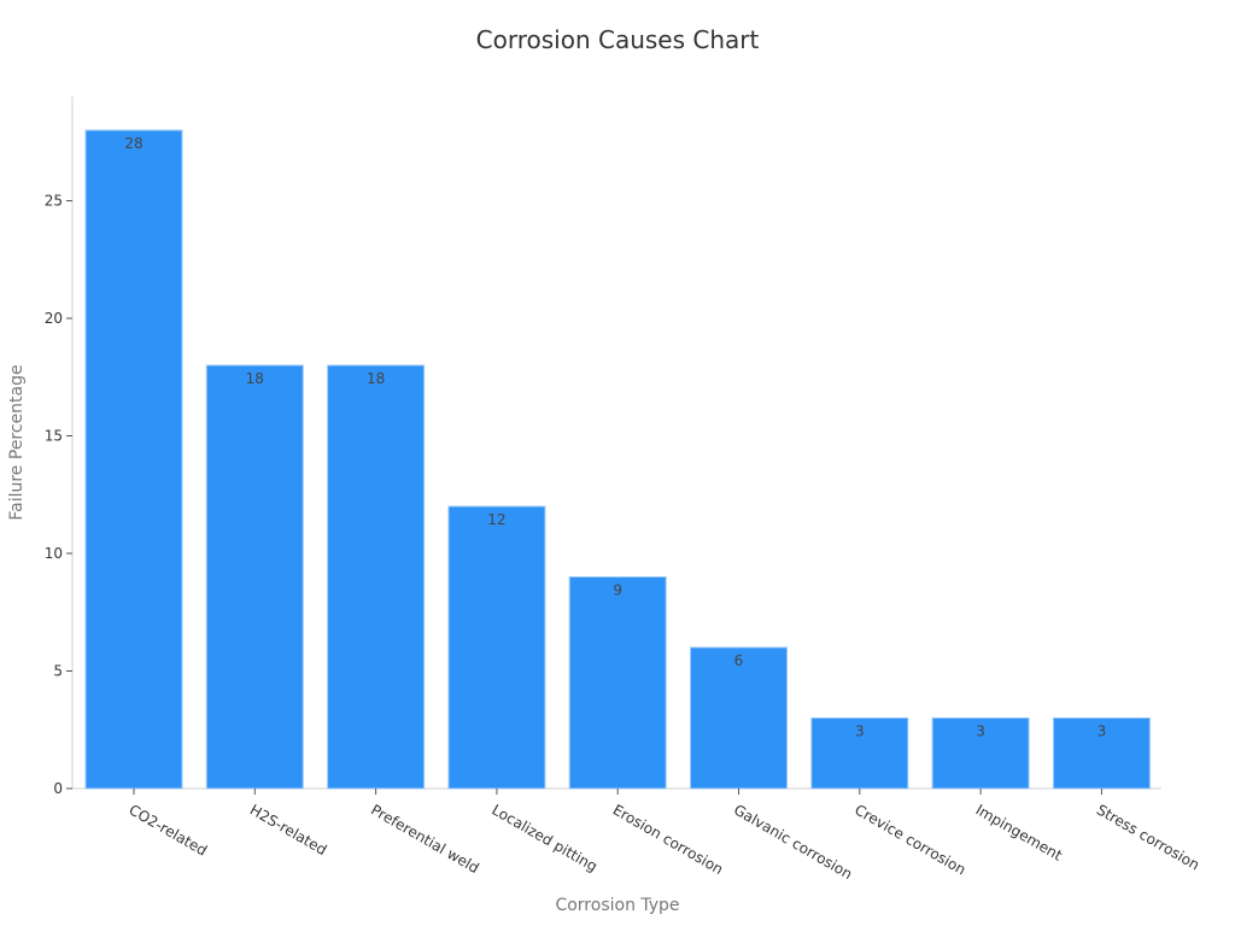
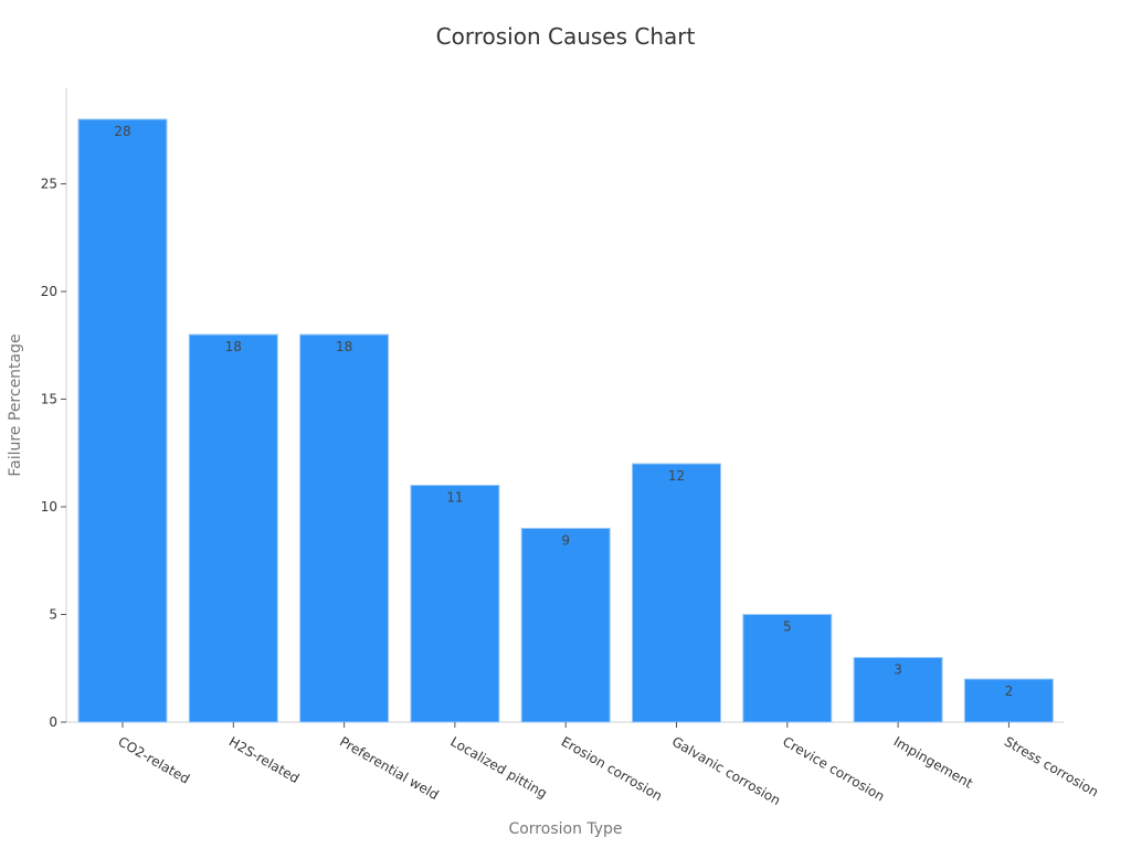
Localized pitting: 12 -> 11
Galvanic corrosion: 6 -> 12
Crevice corrosion: 3 -> 5
Stress corrosion: 3 -> 2
